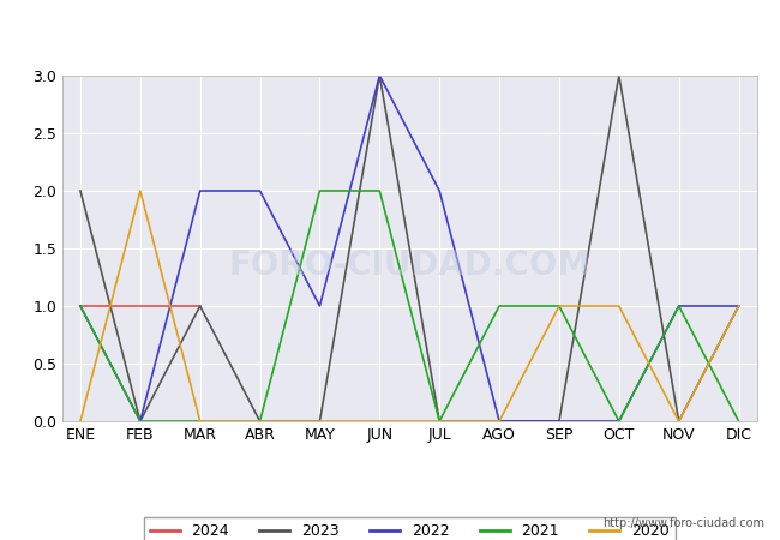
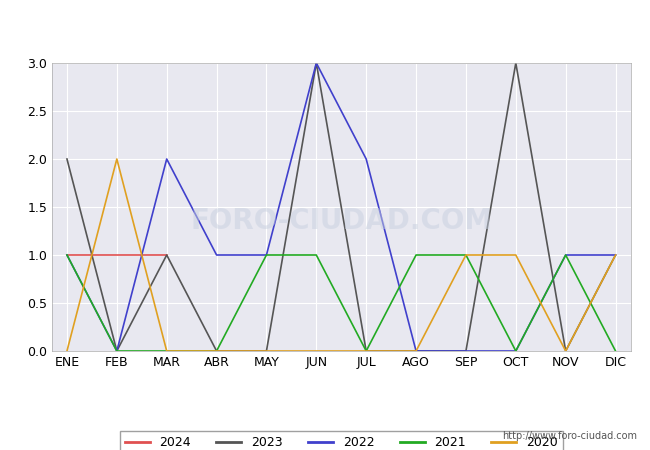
2022/ABR: 2 -> 1
2021/MAY: 2 -> 1
2021/JUN: 2 -> 1
